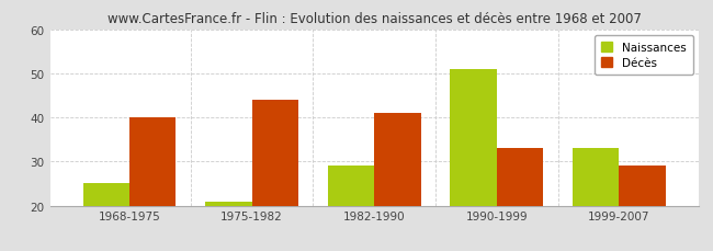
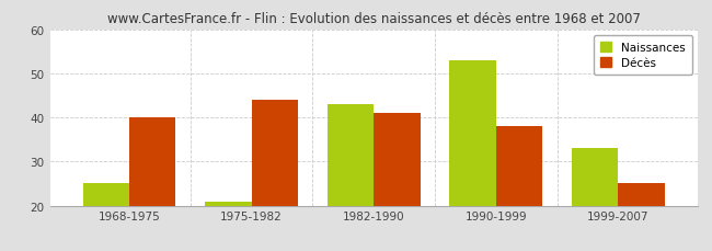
Naissances/1982-1990: 29 -> 43
Naissances/1990-1999: 51 -> 53
Décès/1990-1999: 33 -> 38
Décès/1999-2007: 29 -> 25
